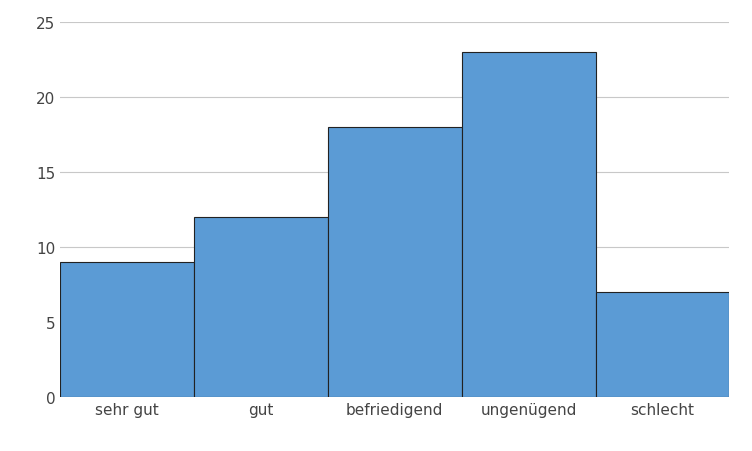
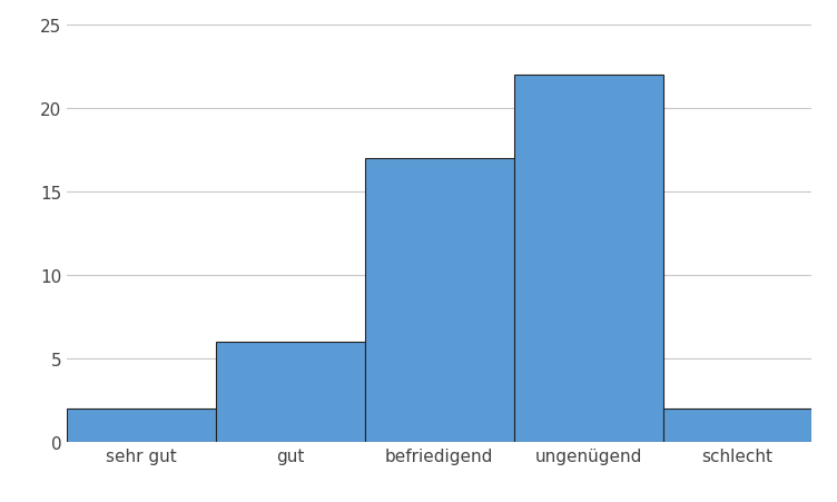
sehr gut: 9 -> 2
gut: 12 -> 6
befriedigend: 18 -> 17
ungenügend: 23 -> 22
schlecht: 7 -> 2
